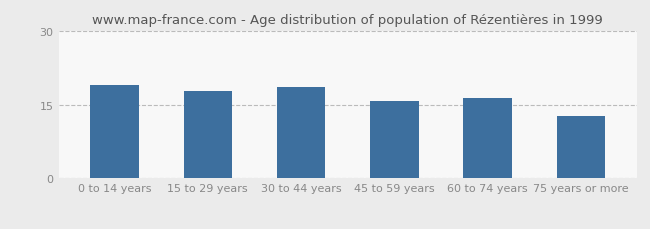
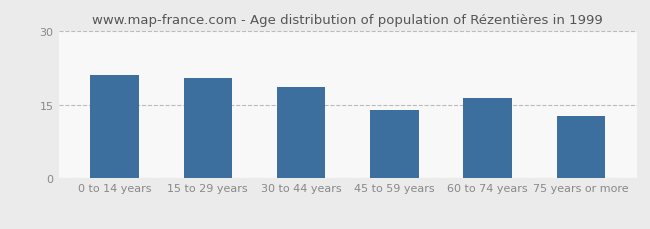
0 to 14 years: 19.0 -> 21.0
15 to 29 years: 17.8 -> 20.5
45 to 59 years: 15.8 -> 14.0
